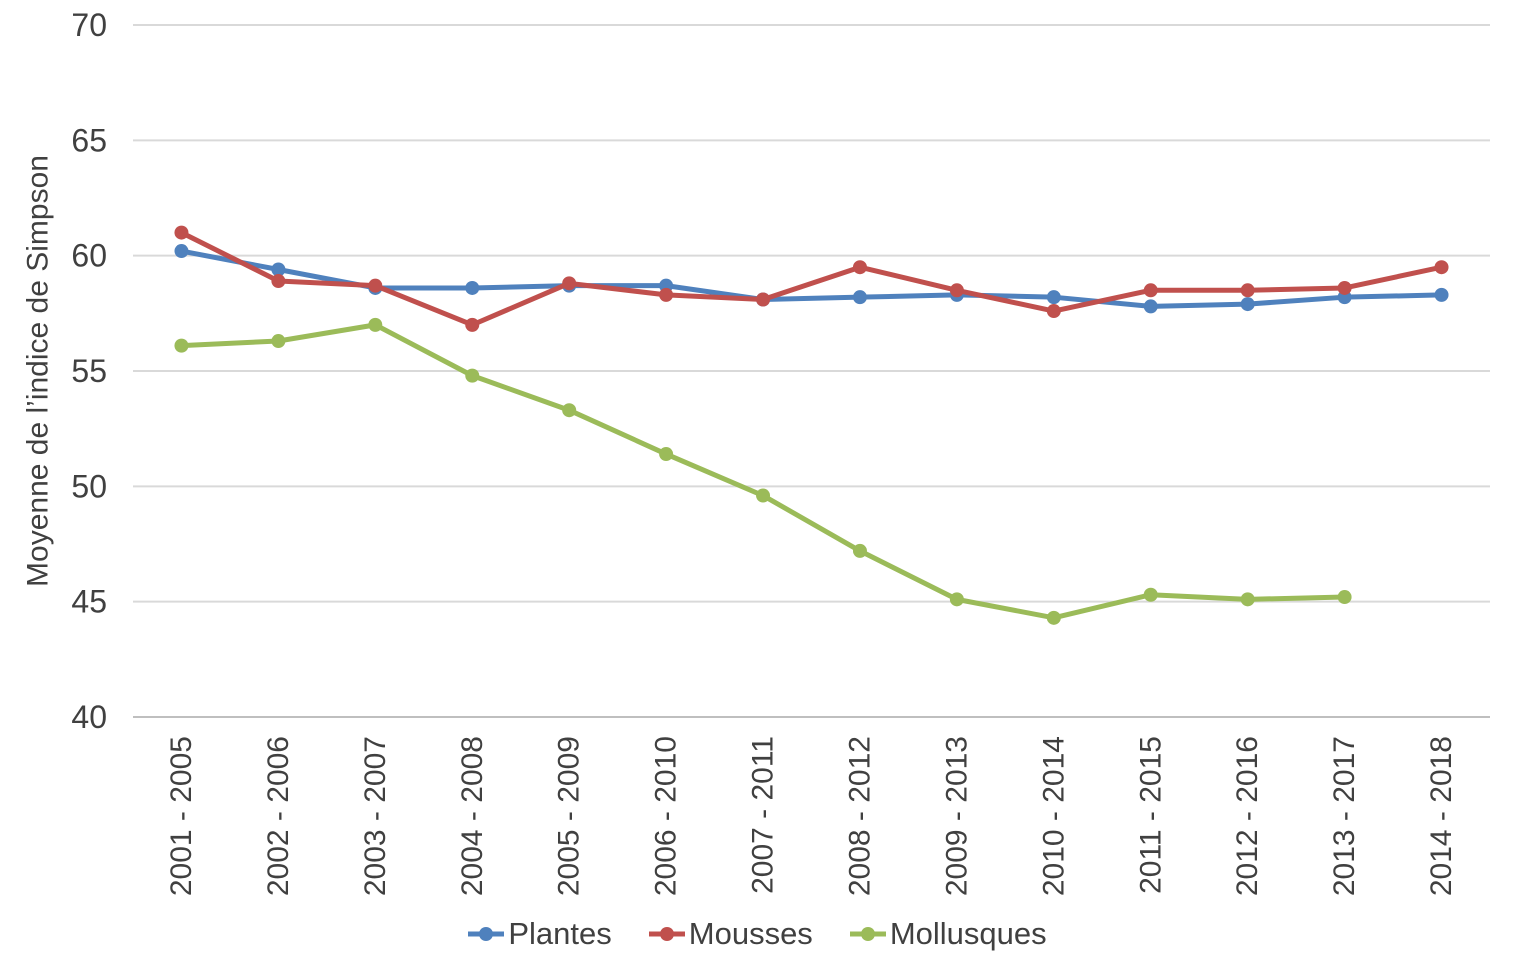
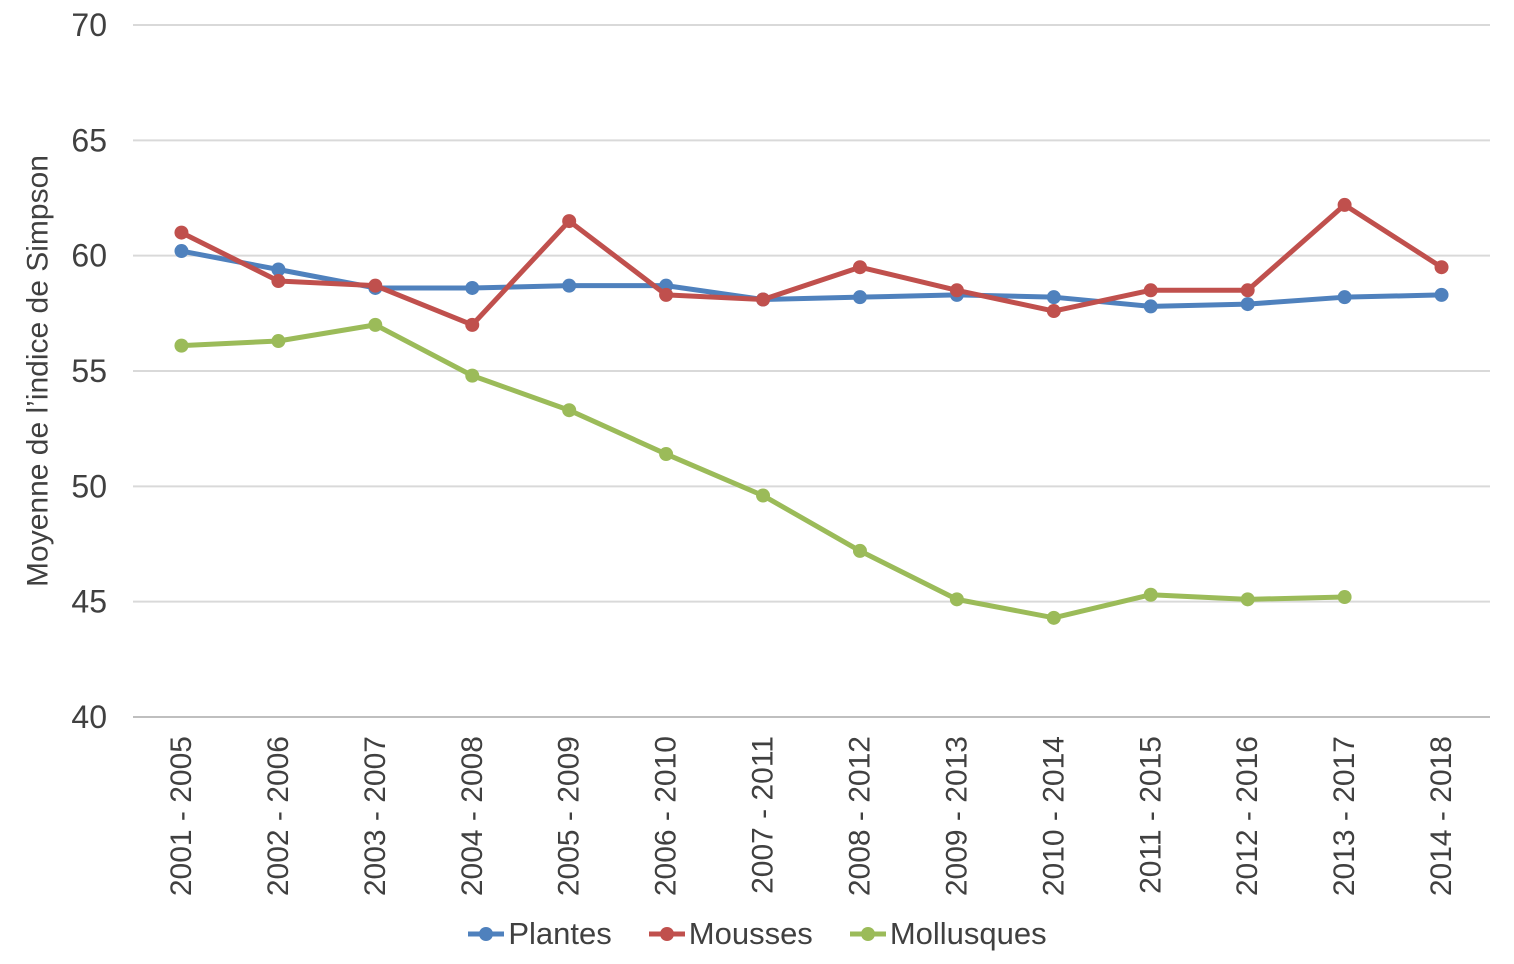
Mousses/2005 - 2009: 58.8 -> 61.5
Mousses/2013 - 2017: 58.6 -> 62.2
